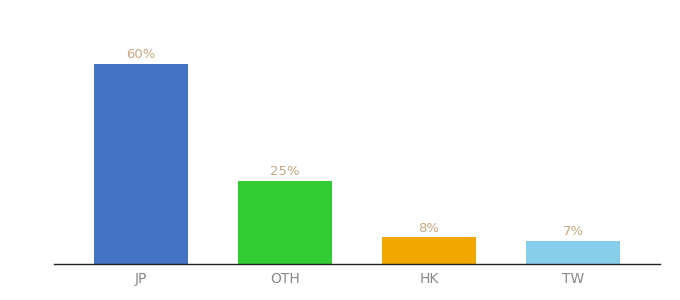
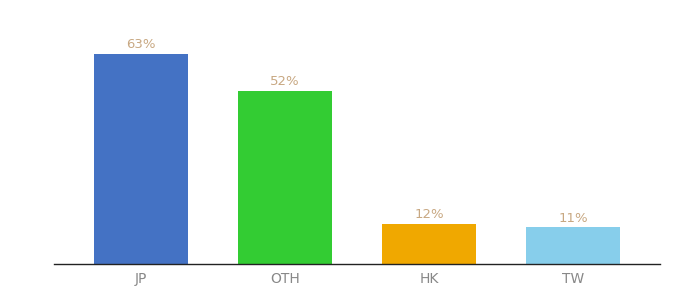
JP: 60% -> 63%
OTH: 25% -> 52%
HK: 8% -> 12%
TW: 7% -> 11%
